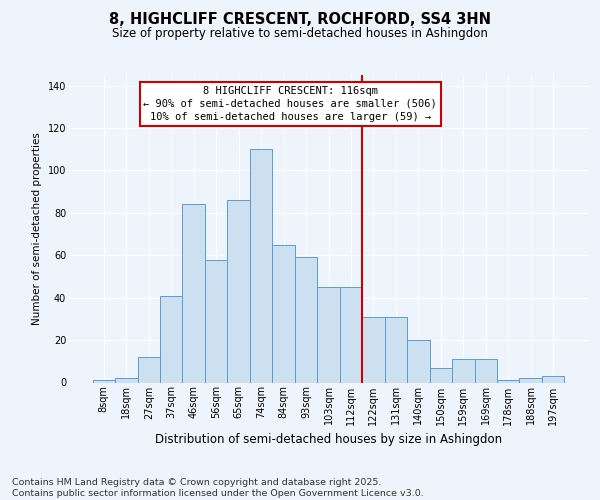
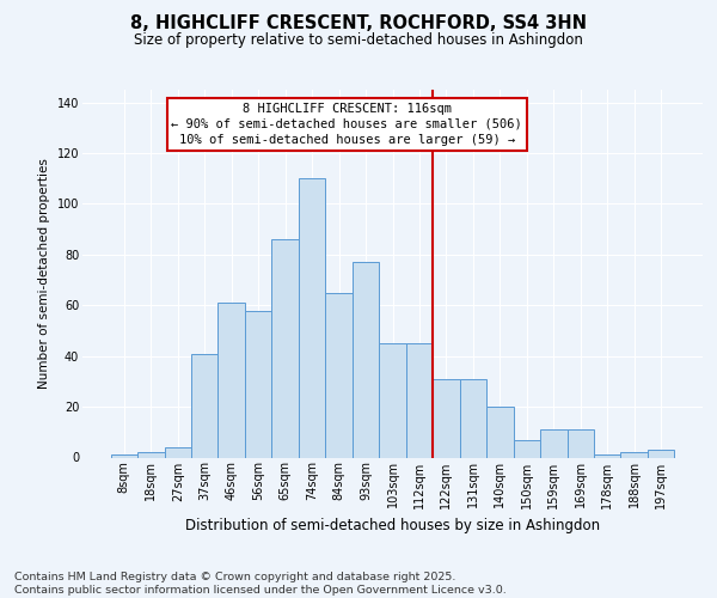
27sqm: 12 -> 4
46sqm: 84 -> 61
93sqm: 59 -> 77
